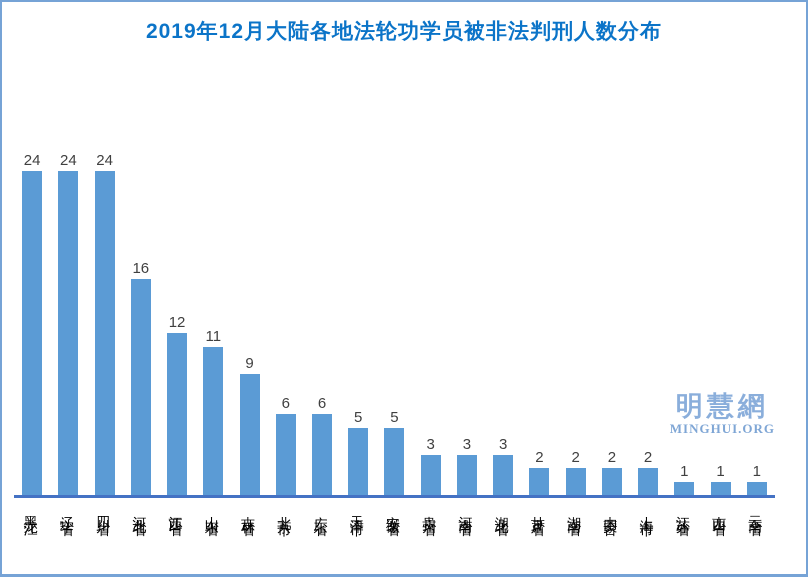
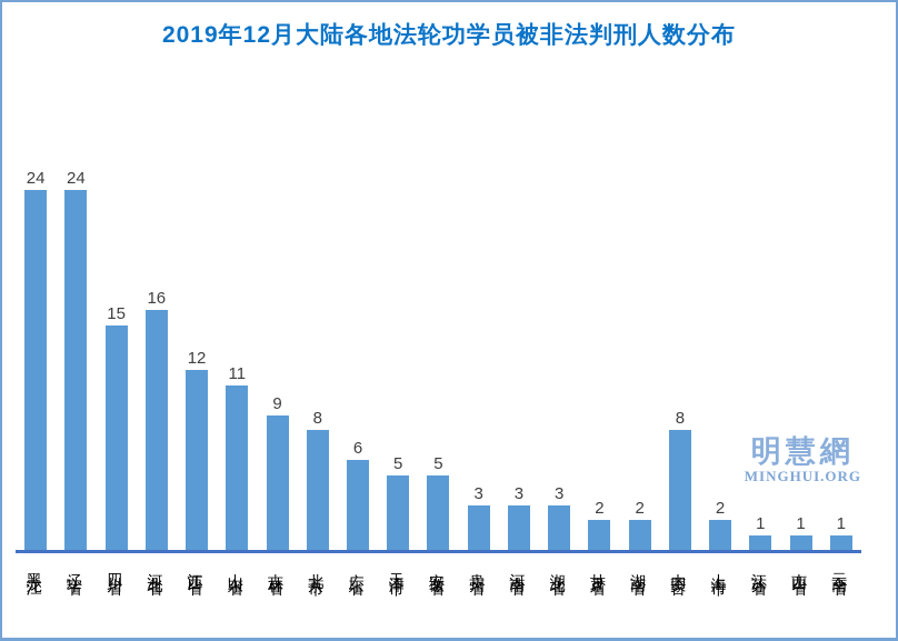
四川省: 24 -> 15
北京市: 6 -> 8
内蒙古: 2 -> 8
